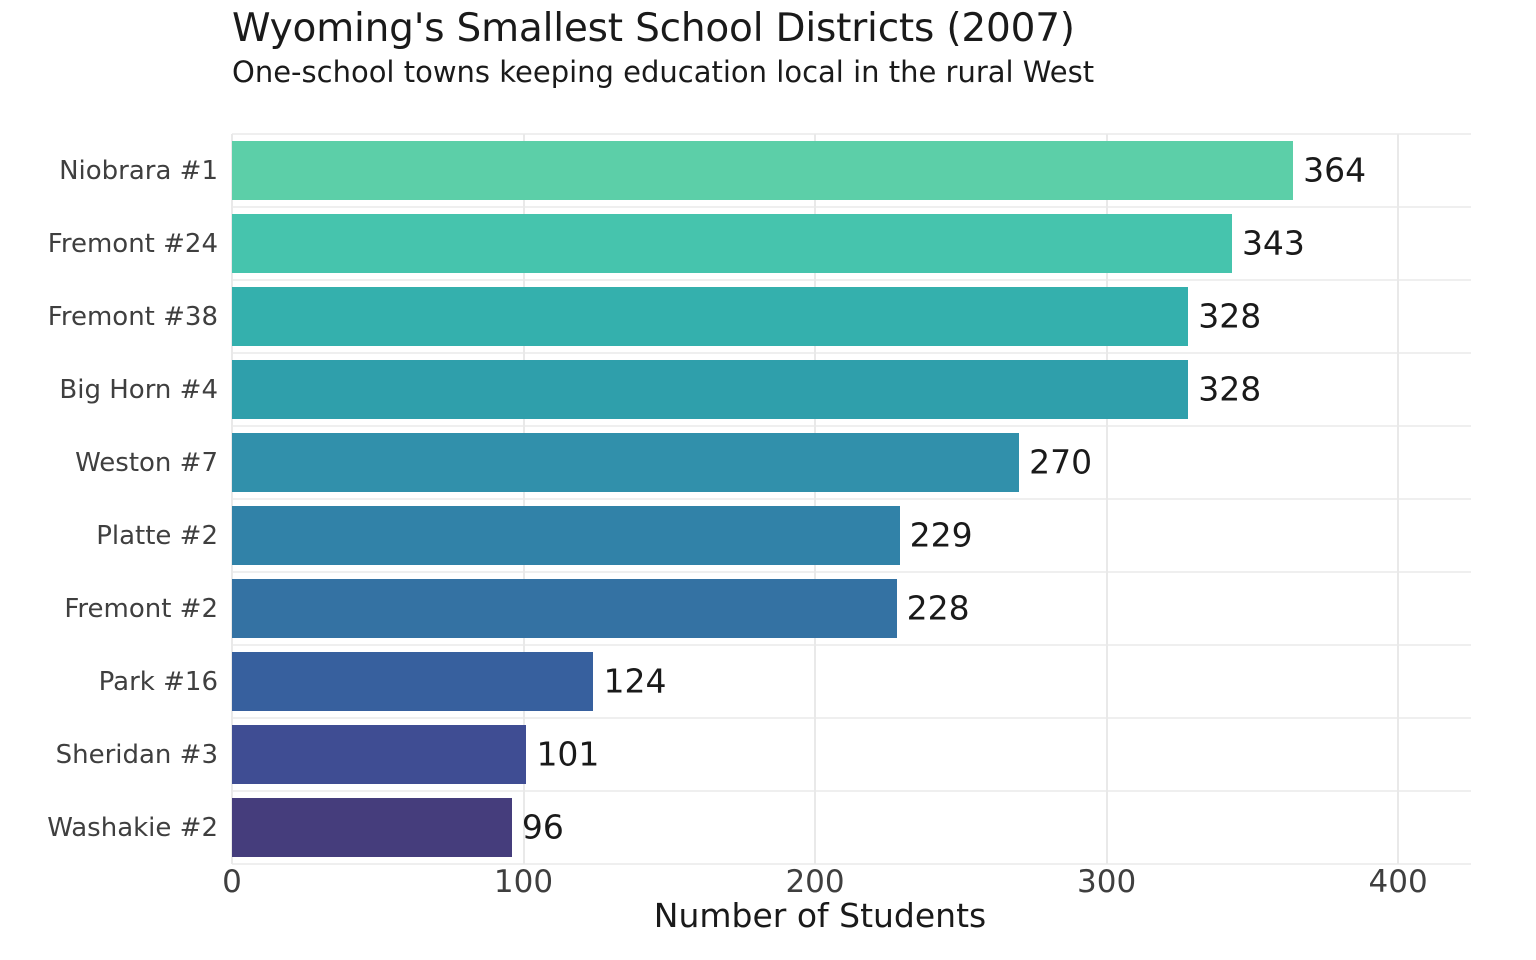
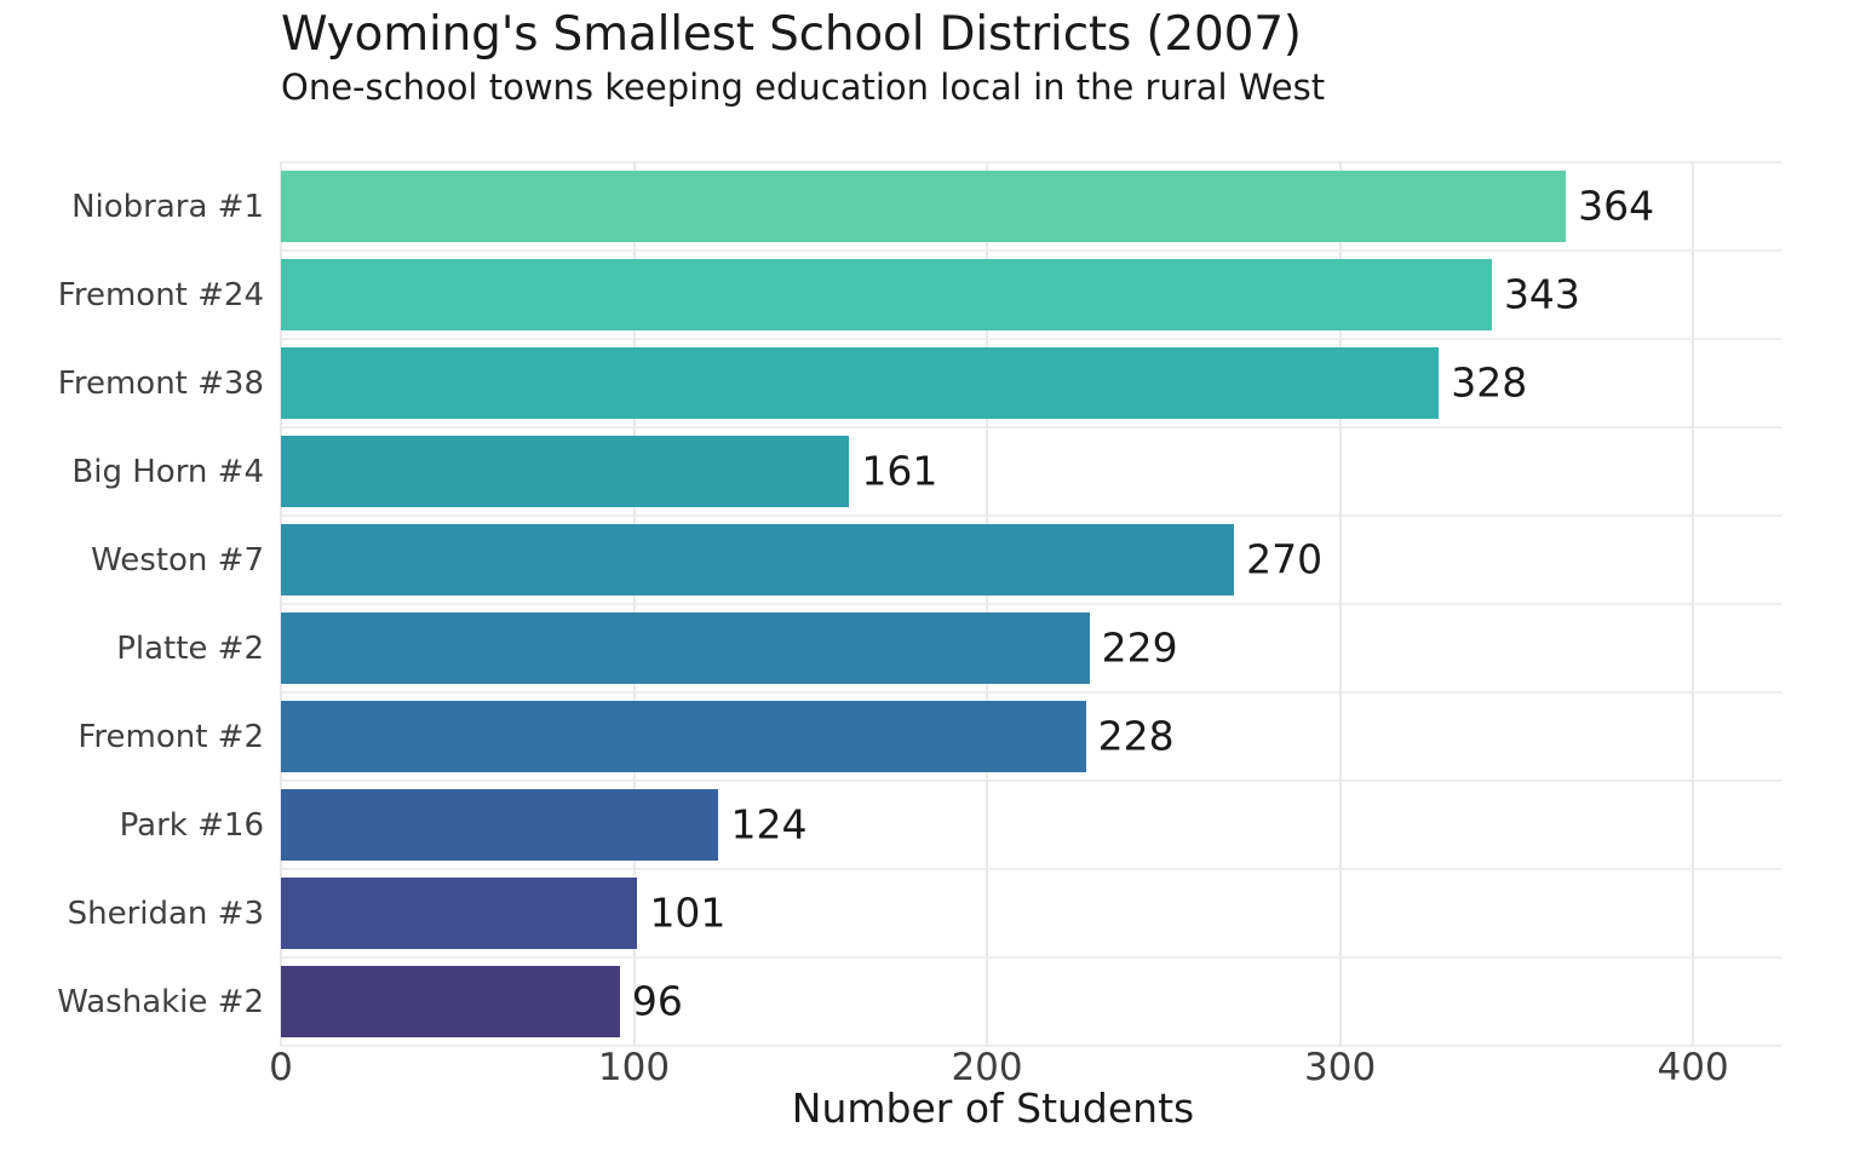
Big Horn #4: 328 -> 161
